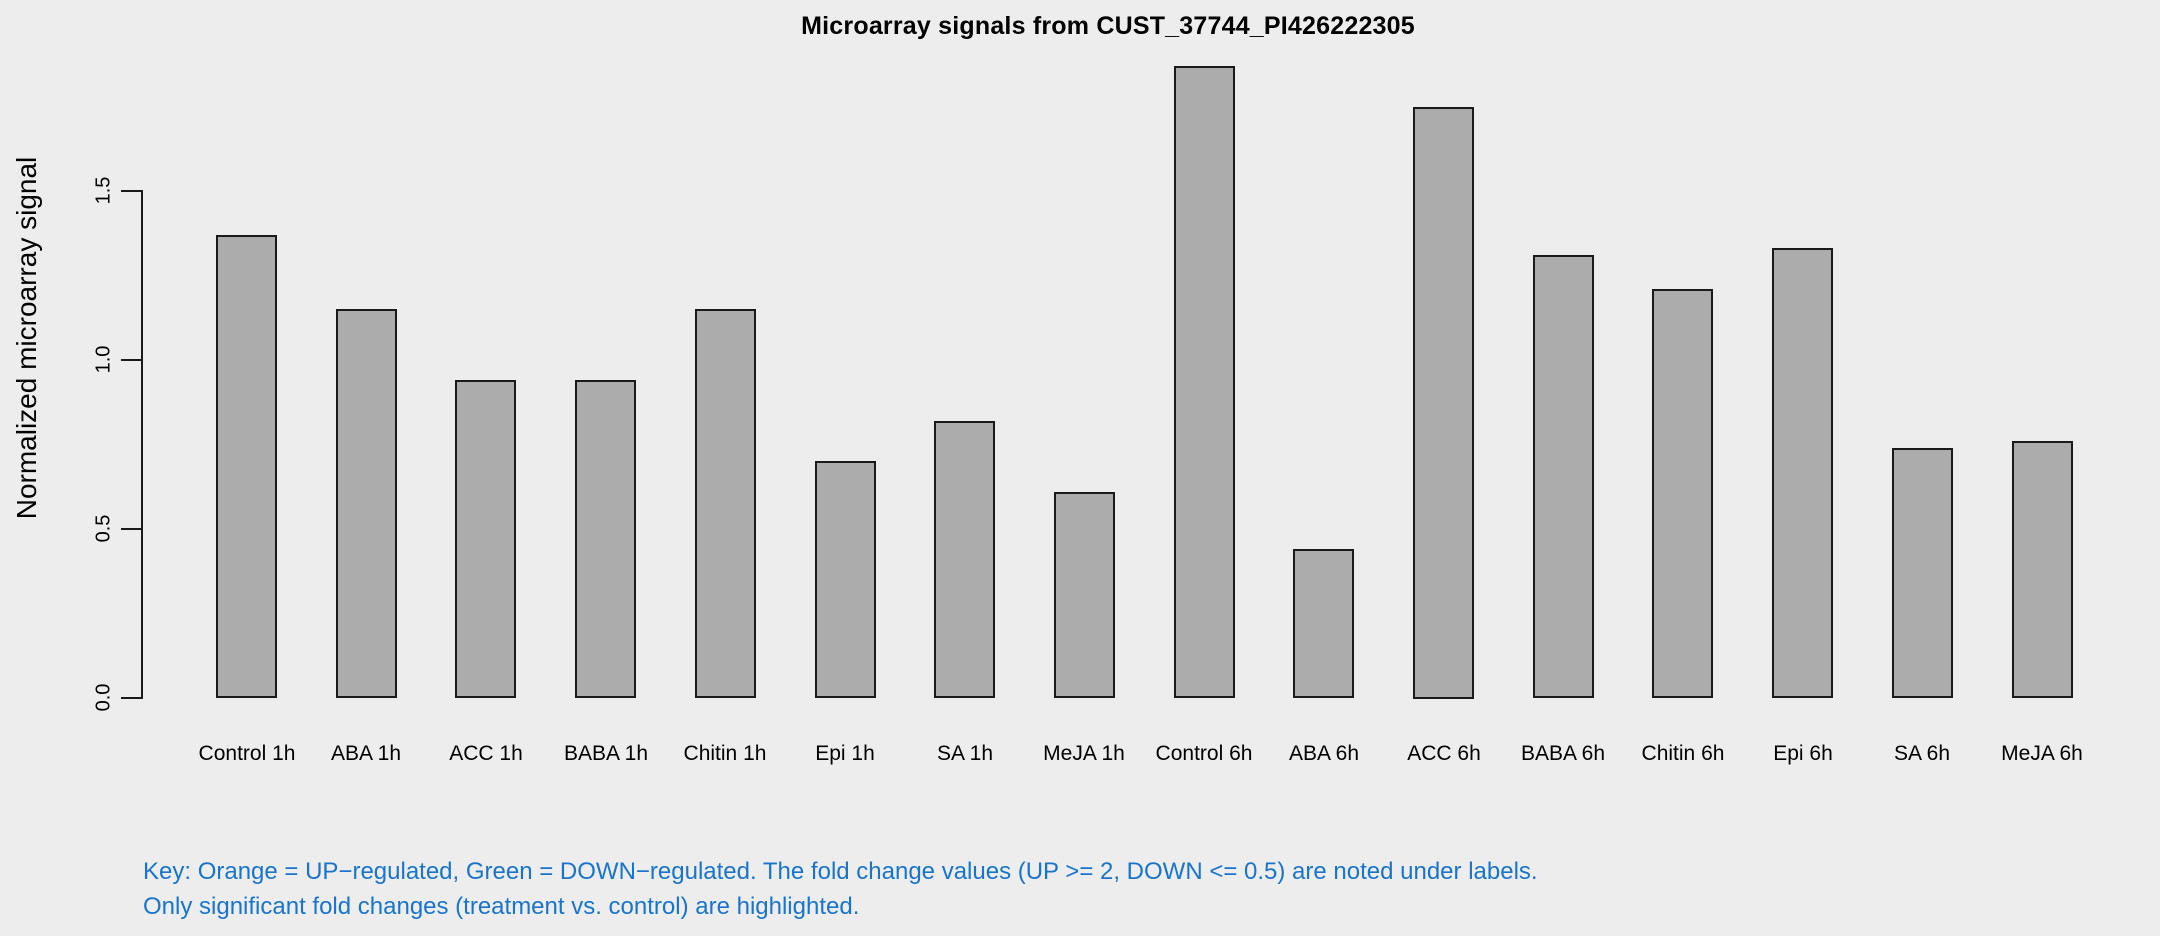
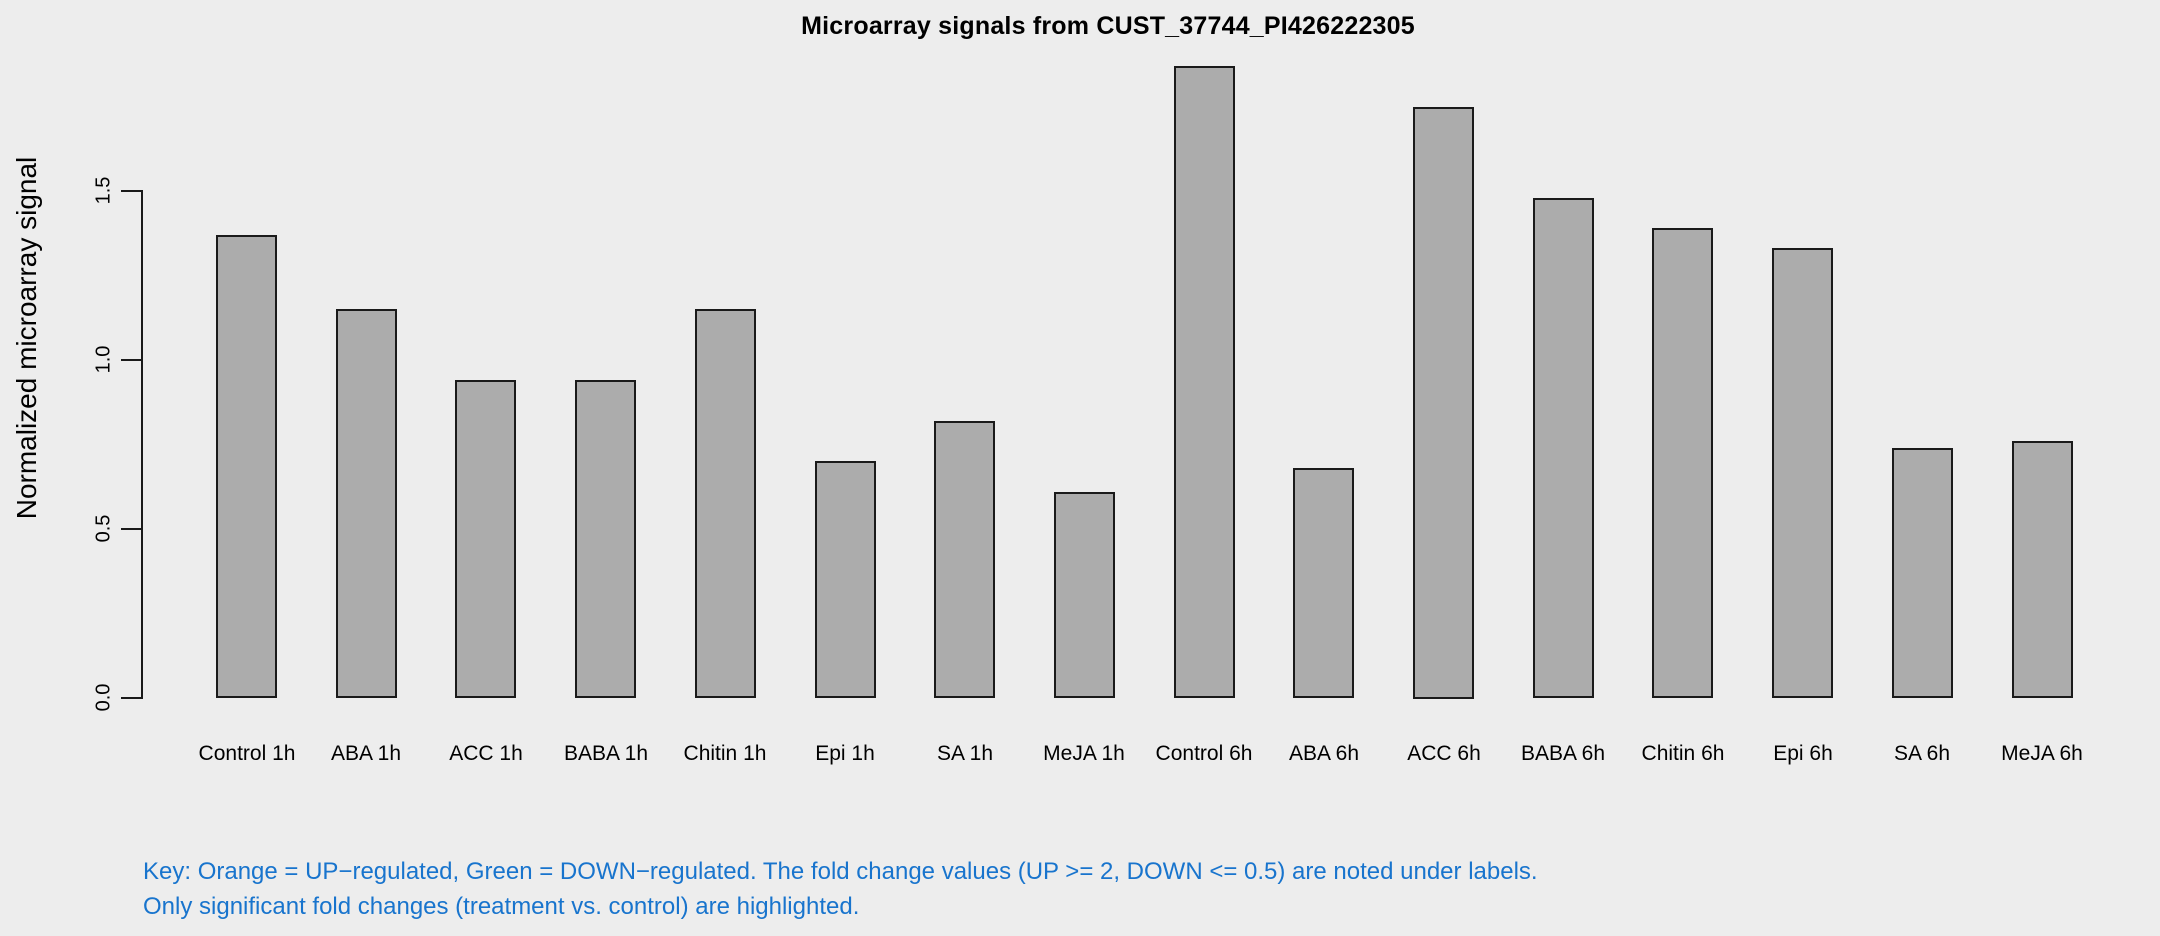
ABA 6h: 0.44 -> 0.68
BABA 6h: 1.31 -> 1.48
Chitin 6h: 1.21 -> 1.39
